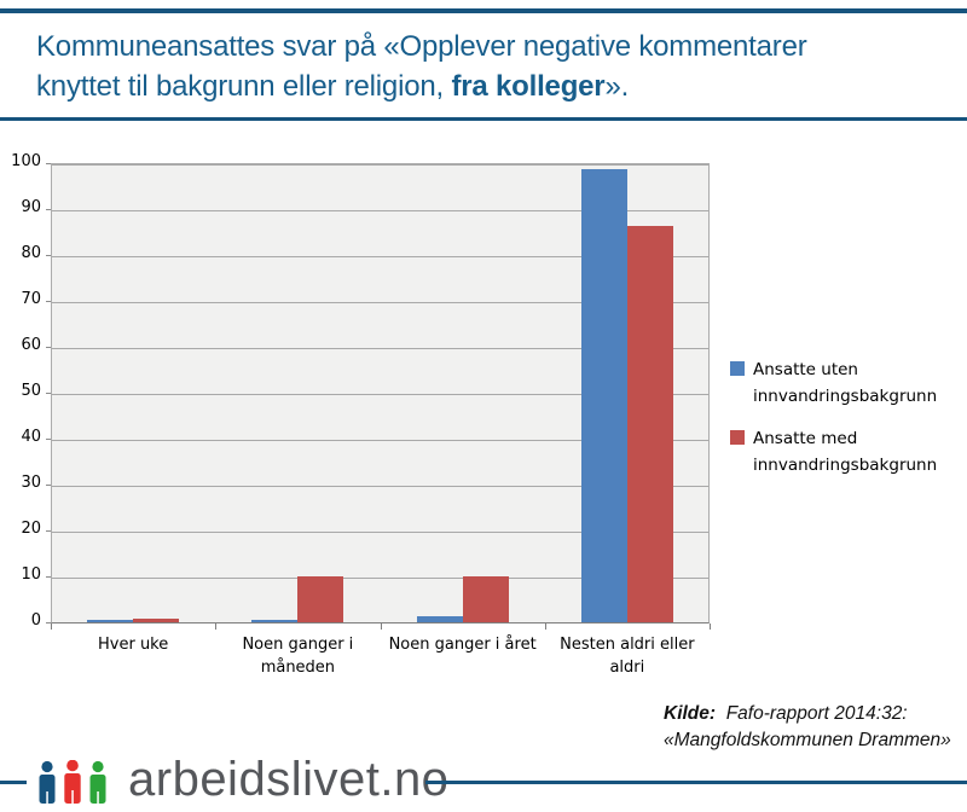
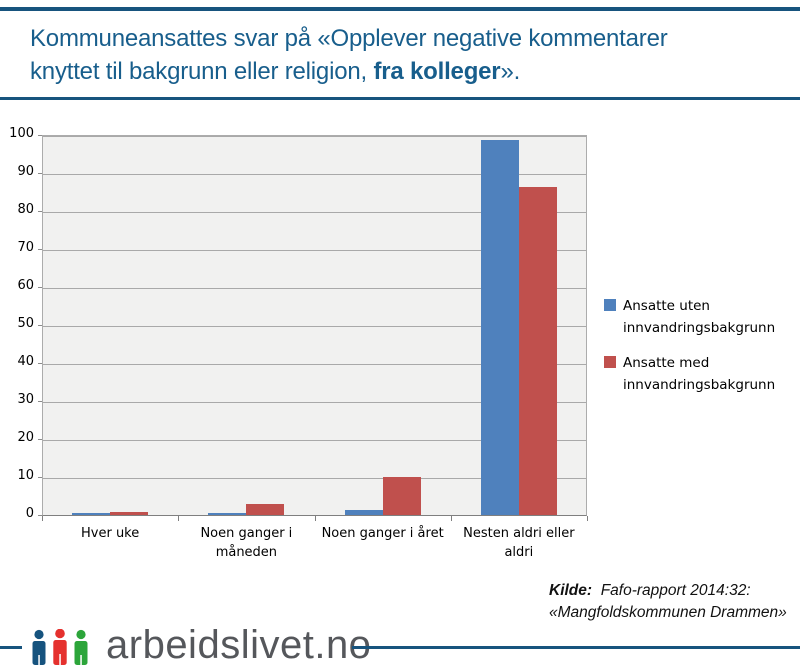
Ansatte med innvandringsbakgrunn/Noen ganger i måneden: 10 -> 3
